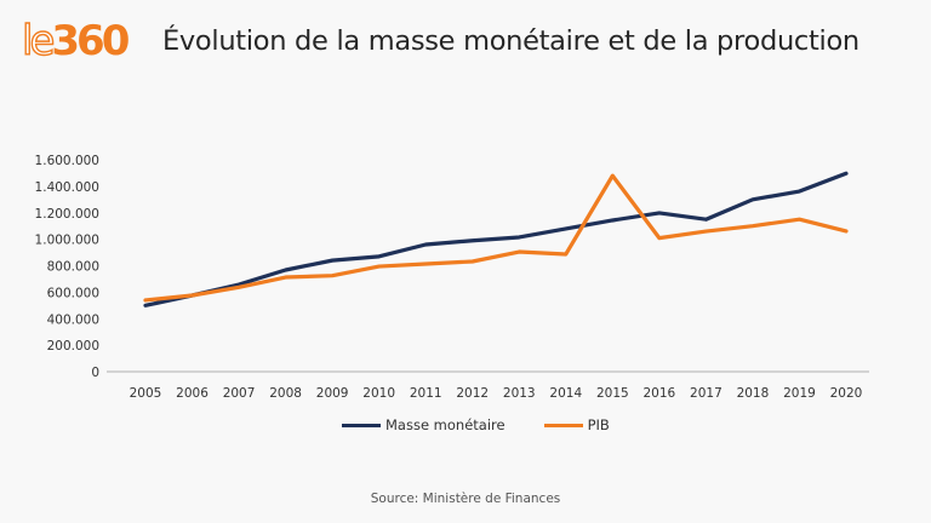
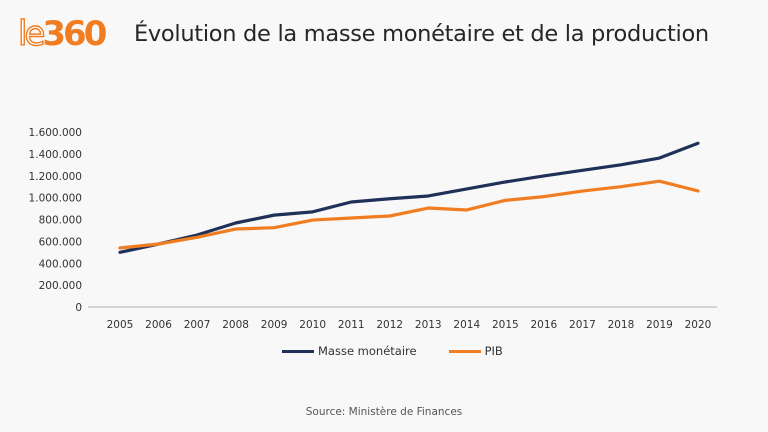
PIB/2015: 1480000 -> 980000
Masse monétaire/2017: 1150000 -> 1250000
